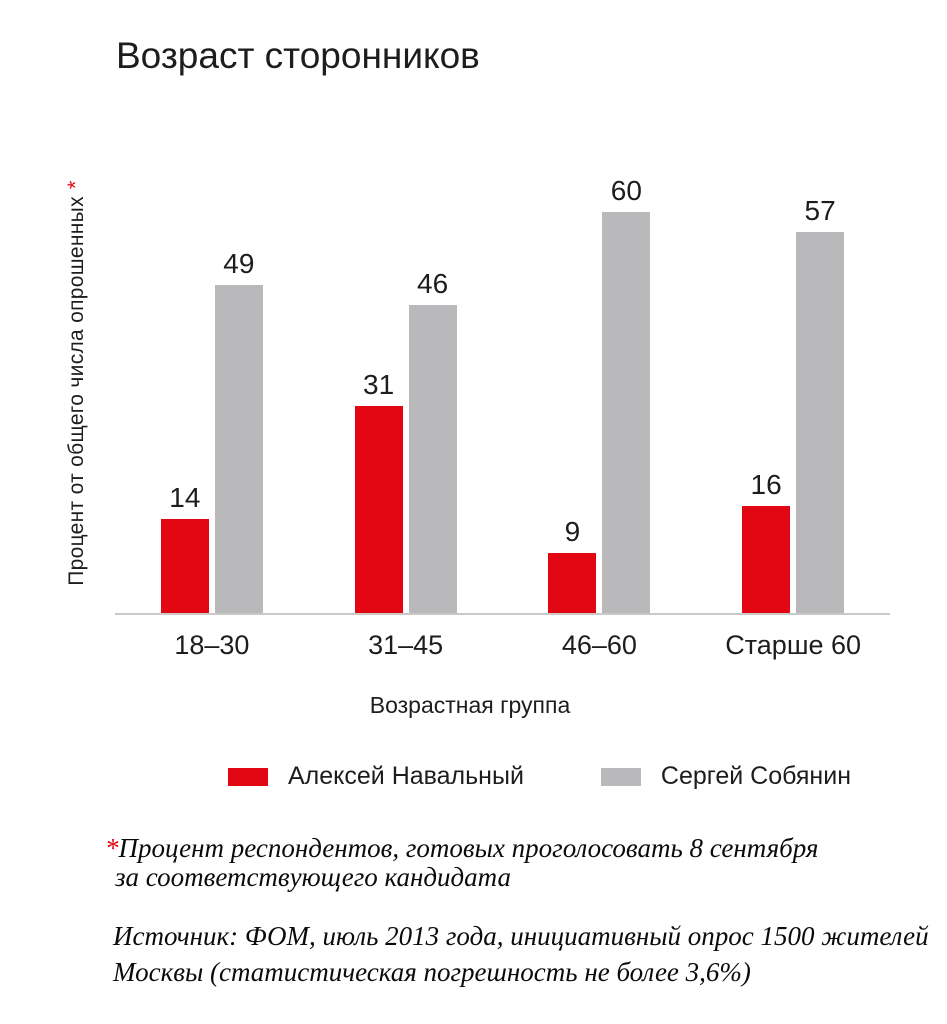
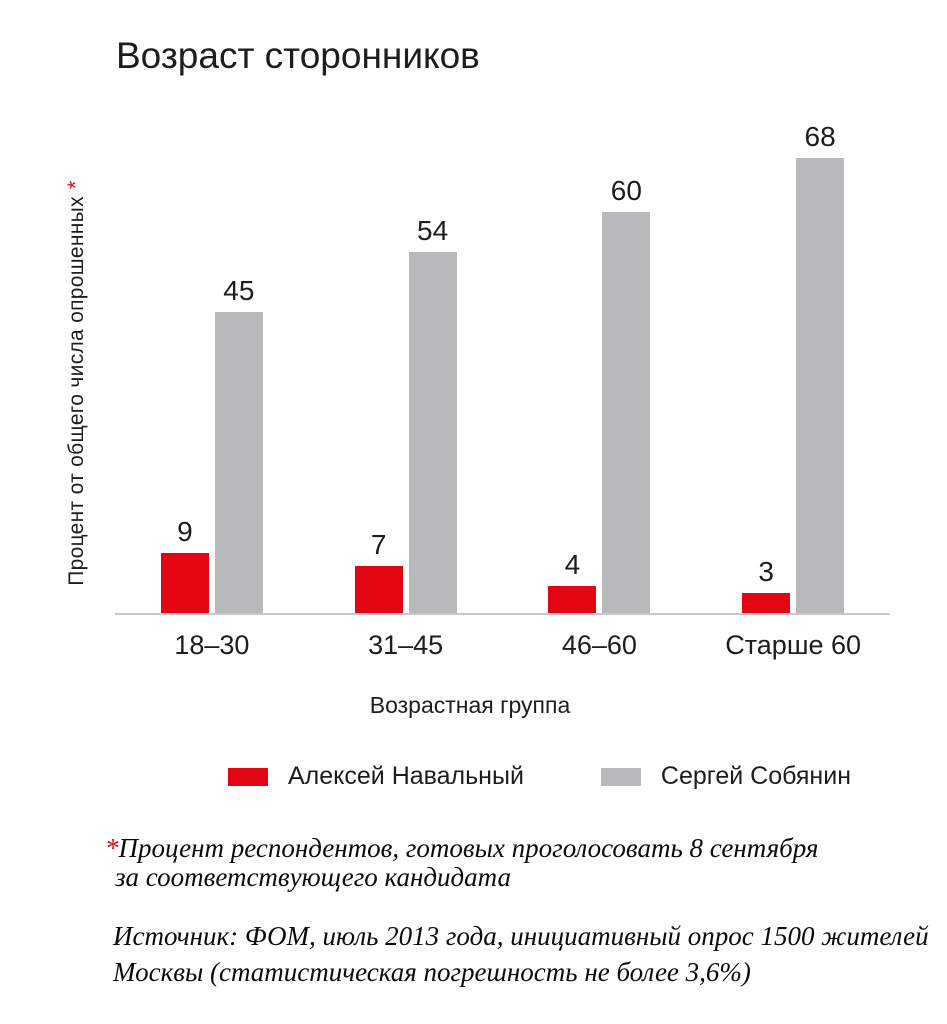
Алексей Навальный/18–30: 14 -> 9
Сергей Собянин/18–30: 49 -> 45
Алексей Навальный/31–45: 31 -> 7
Сергей Собянин/31–45: 46 -> 54
Алексей Навальный/46–60: 9 -> 4
Алексей Навальный/Старше 60: 16 -> 3
Сергей Собянин/Старше 60: 57 -> 68
